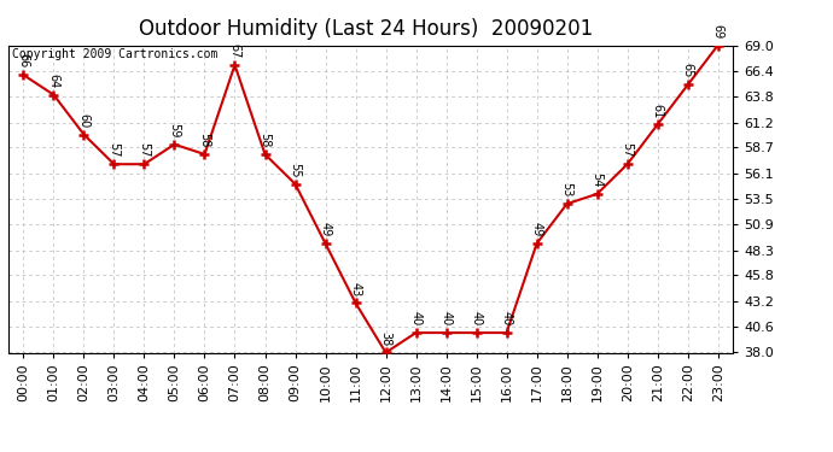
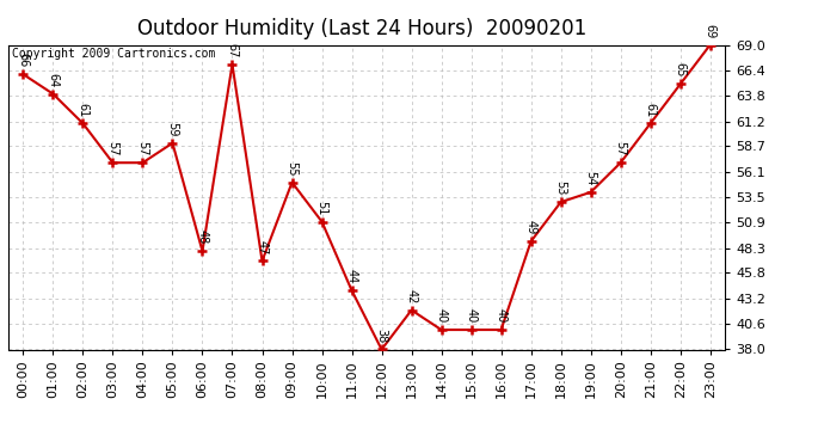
02:00: 60 -> 61
06:00: 58 -> 48
08:00: 58 -> 47
10:00: 49 -> 51
11:00: 43 -> 44
13:00: 40 -> 42
